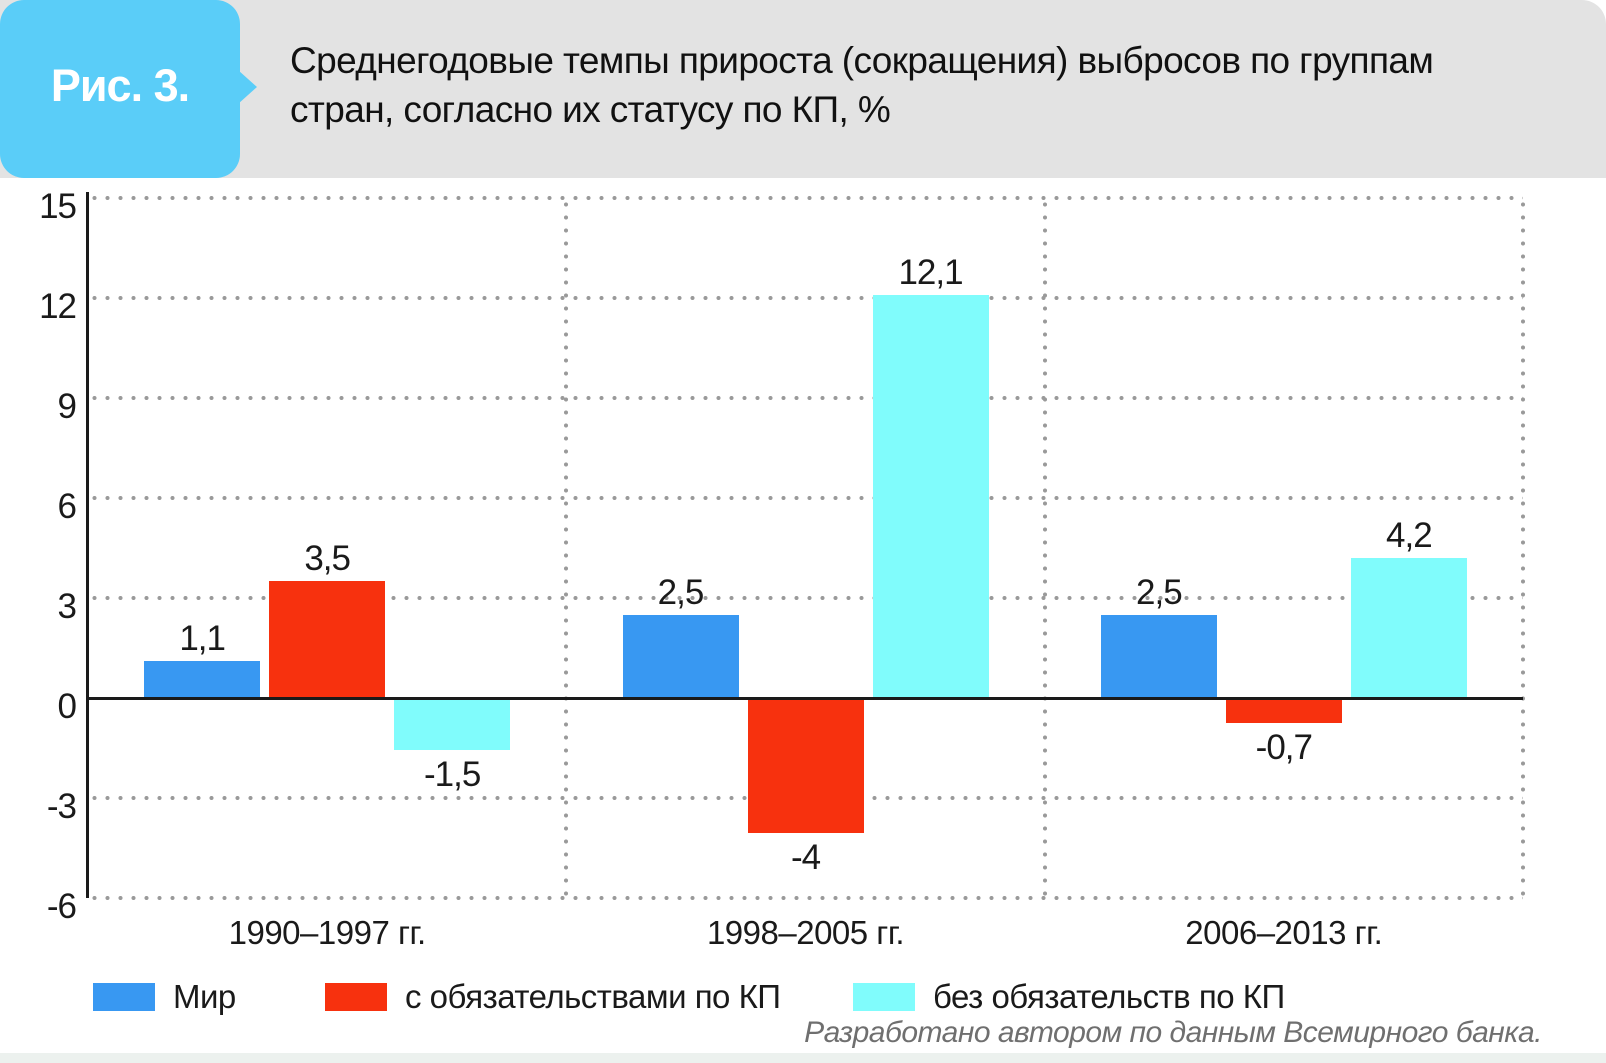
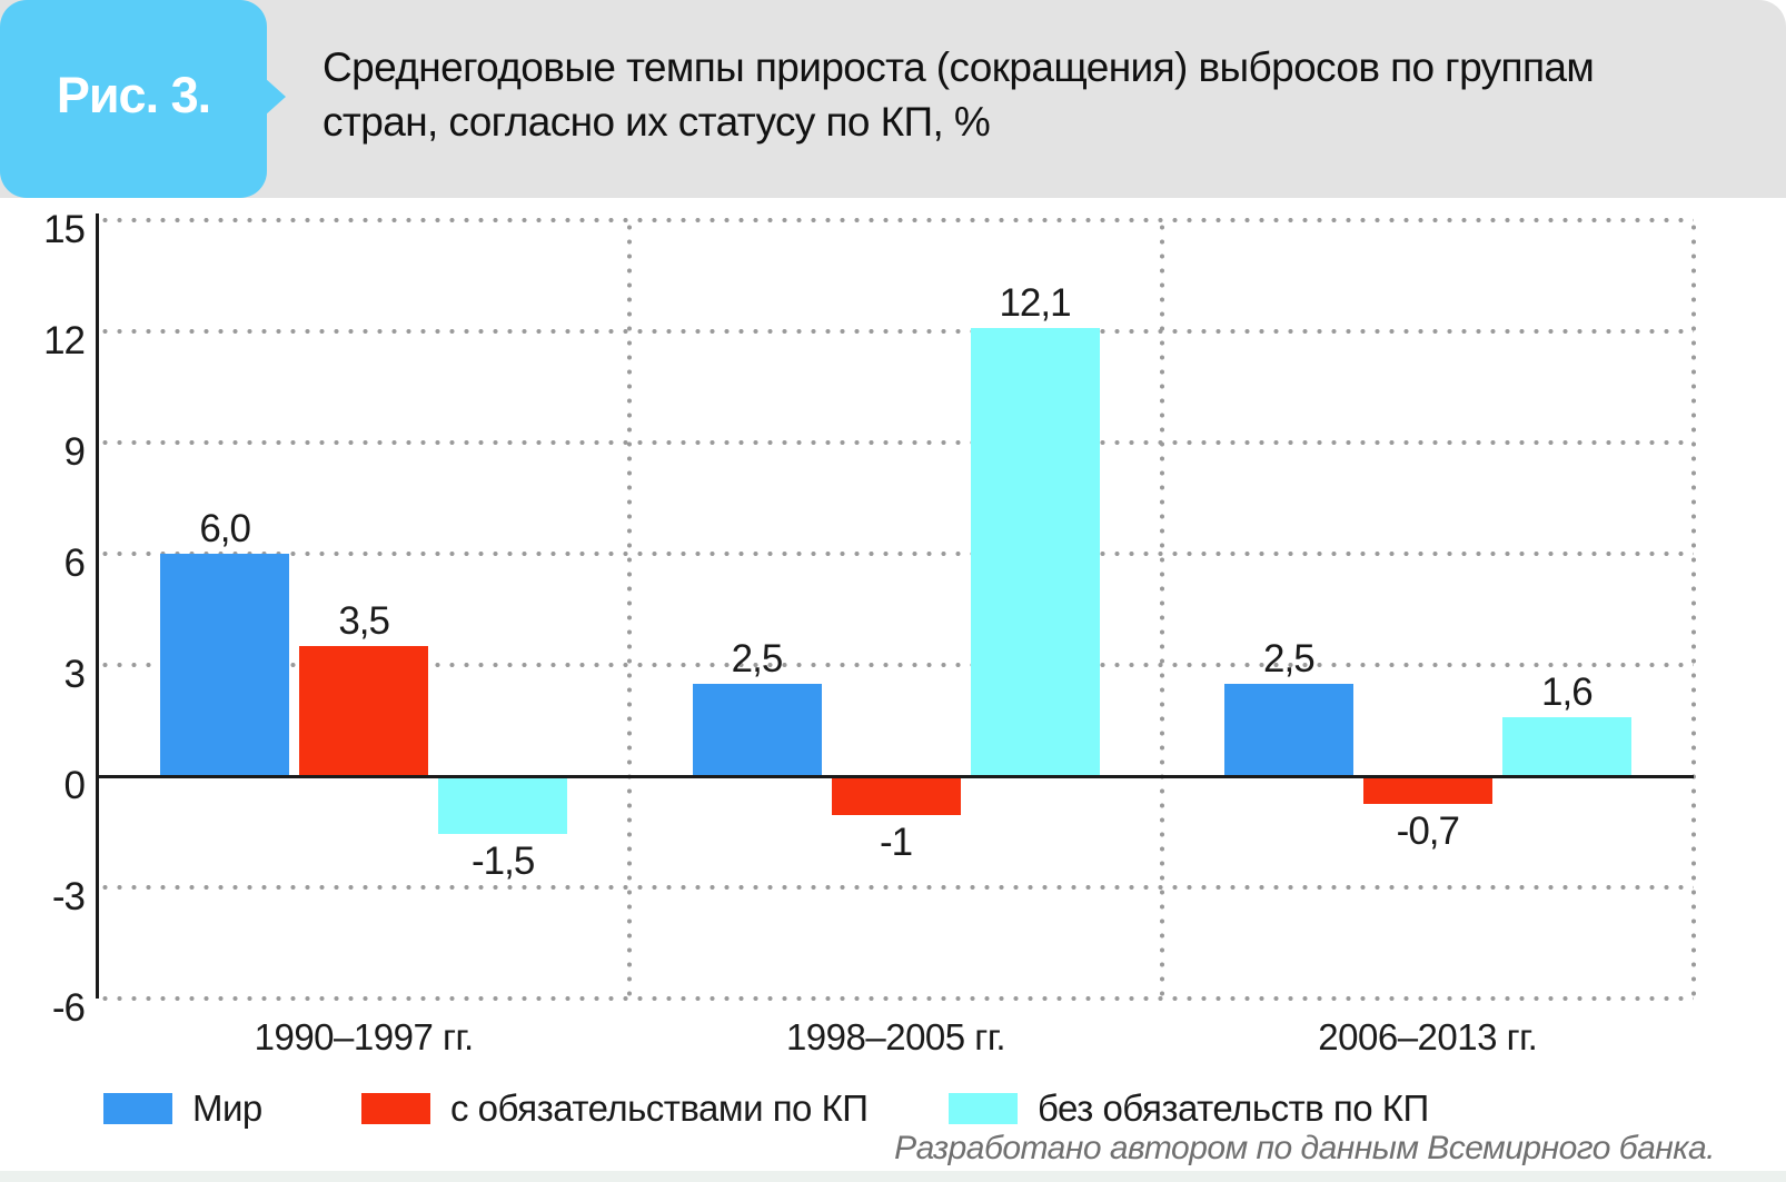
Мир/1990–1997 гг.: 1,1 -> 6,0
с обязательствами по КП/1998–2005 гг.: -4 -> -1
без обязательств по КП/2006–2013 гг.: 4,2 -> 1,6
